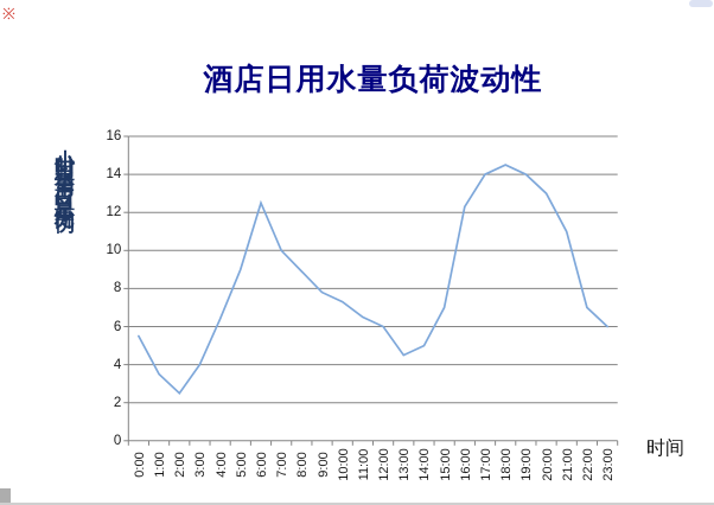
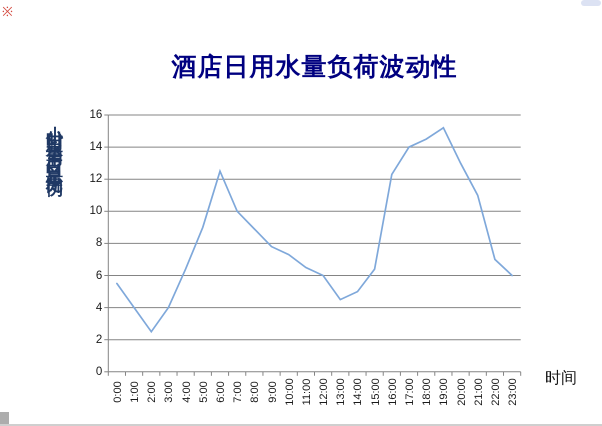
1:00: 3.5 -> 4.0
15:00: 7.0 -> 6.4
19:00: 14.0 -> 15.2
